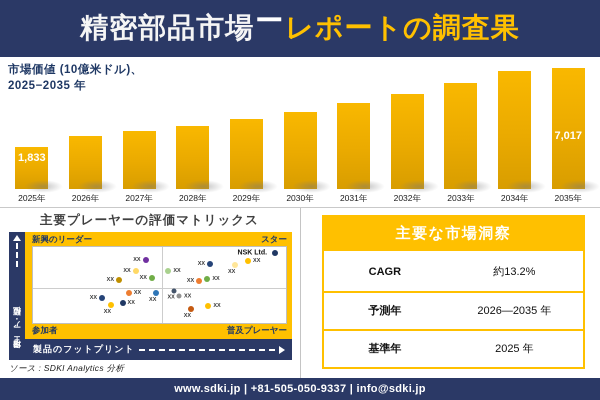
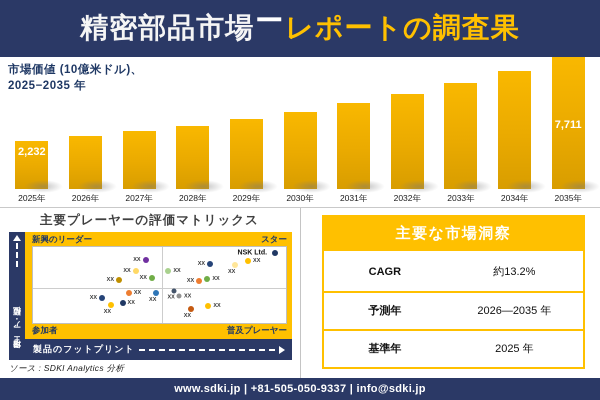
市場価値 (10億米ドル)、 2025−2035 年/2025年: 1,833 -> 2,232
市場価値 (10億米ドル)、 2025−2035 年/2035年: 7,017 -> 7,711
